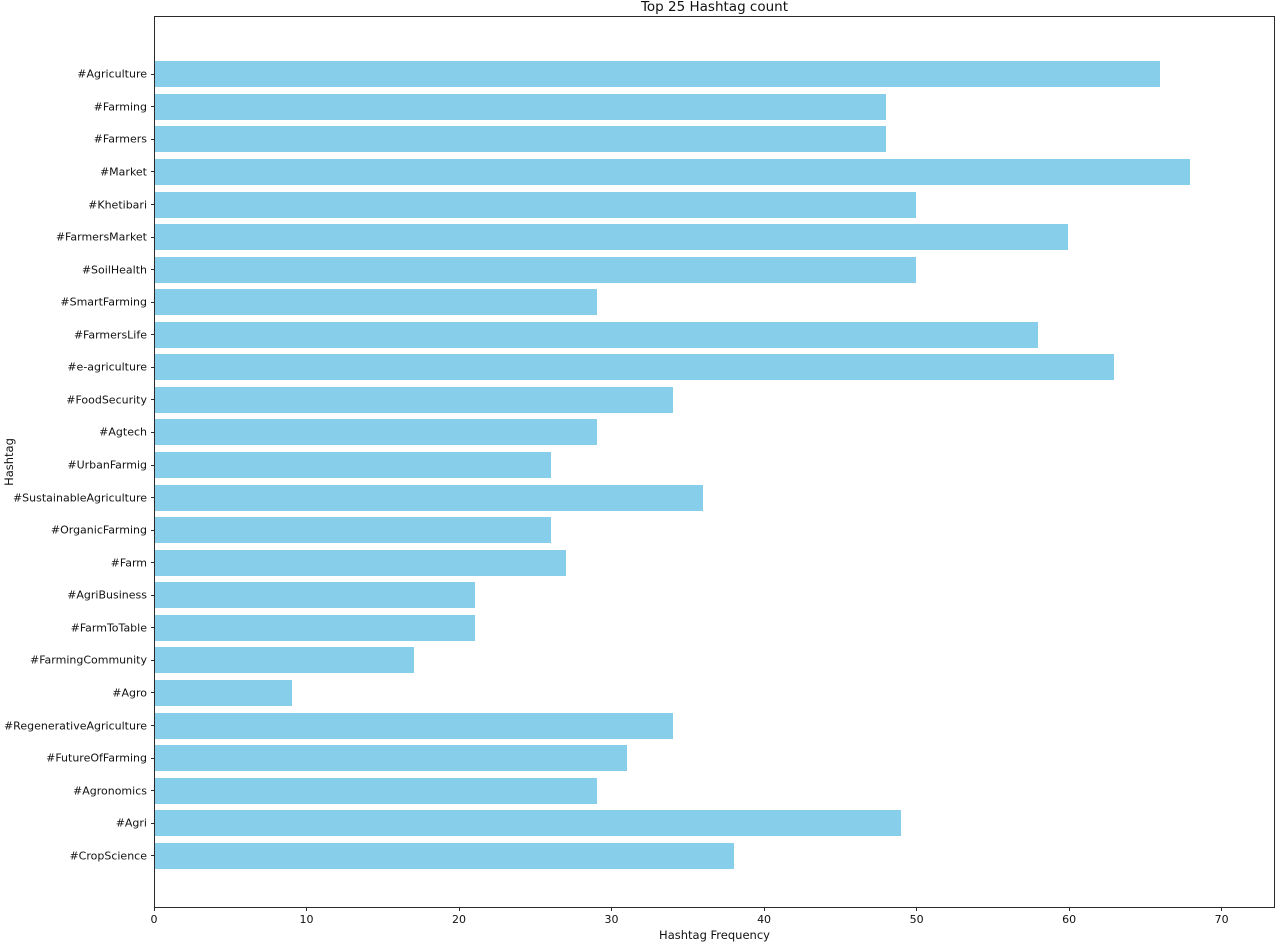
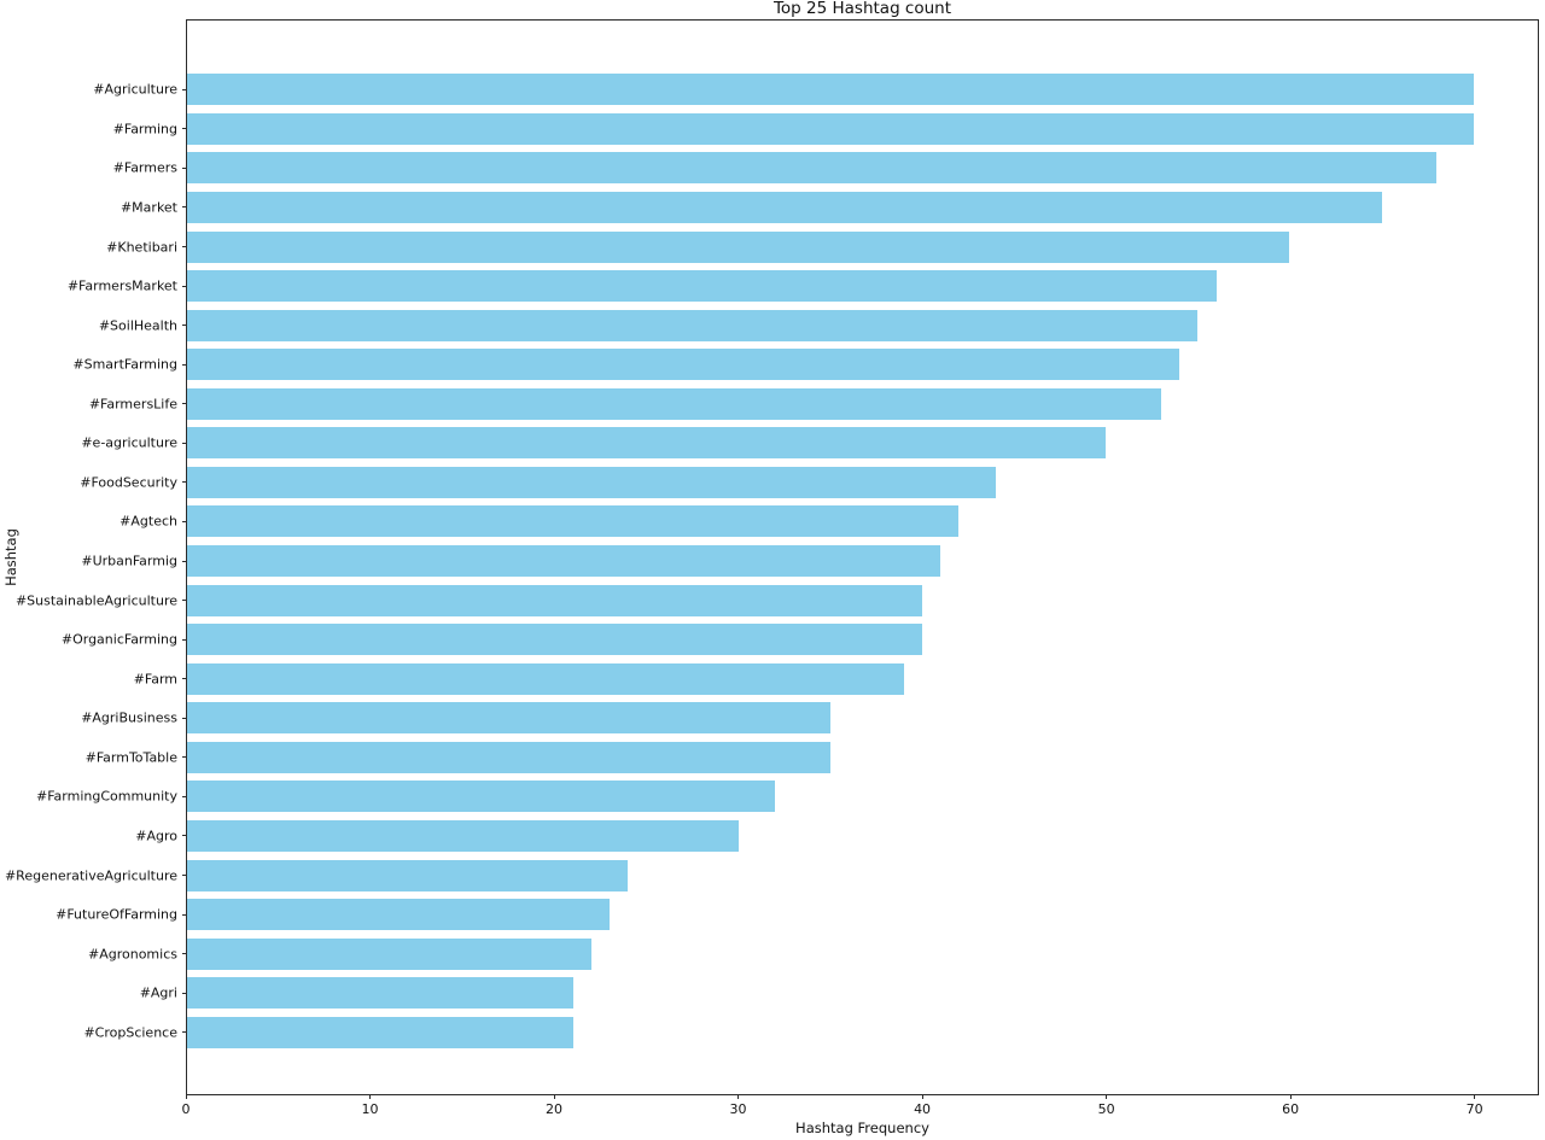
#Agriculture: 66 -> 70
#Farming: 48 -> 70
#Farmers: 48 -> 68
#Market: 68 -> 65
#Khetibari: 50 -> 60
#FarmersMarket: 60 -> 56
#SoilHealth: 50 -> 55
#SmartFarming: 29 -> 54
#FarmersLife: 58 -> 53
#e-agriculture: 63 -> 50
#FoodSecurity: 34 -> 44
#Agtech: 29 -> 42
#UrbanFarmig: 26 -> 41
#SustainableAgriculture: 36 -> 40
#OrganicFarming: 26 -> 40
#Farm: 27 -> 39
#AgriBusiness: 21 -> 35
#FarmToTable: 21 -> 35
#FarmingCommunity: 17 -> 32
#Agro: 9 -> 30
#RegenerativeAgriculture: 34 -> 24
#FutureOfFarming: 31 -> 23
#Agronomics: 29 -> 22
#Agri: 49 -> 21
#CropScience: 38 -> 21
